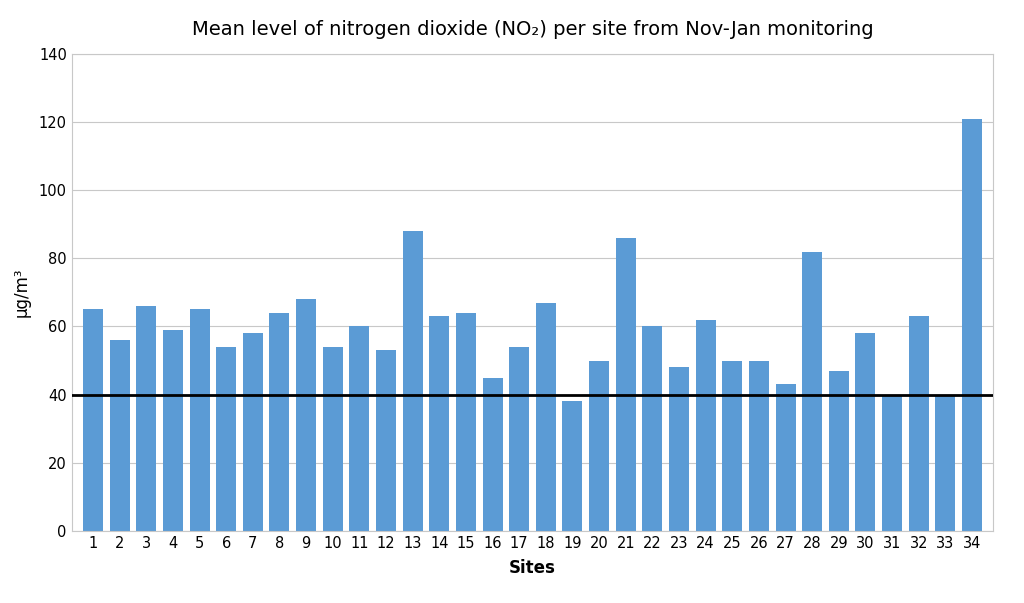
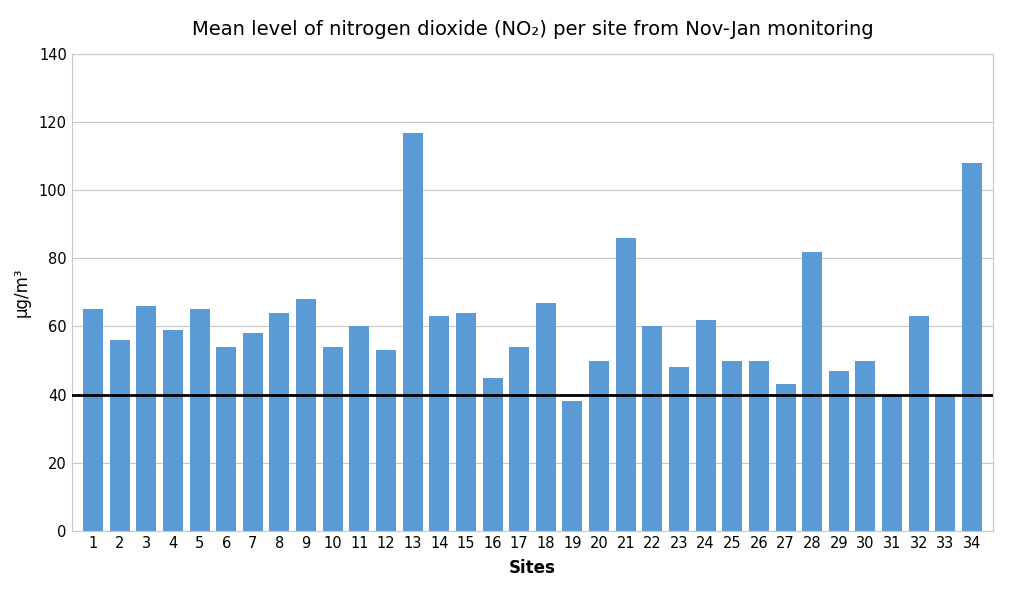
13: 88 -> 117
30: 58 -> 50
34: 121 -> 108
